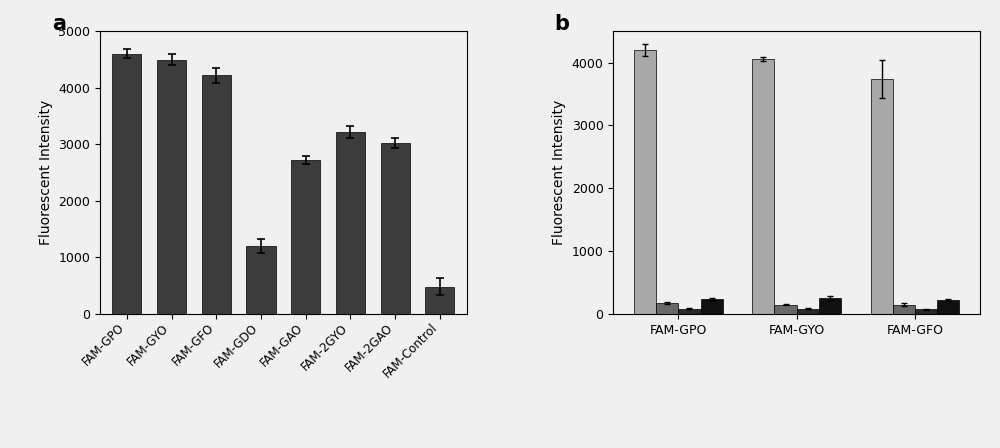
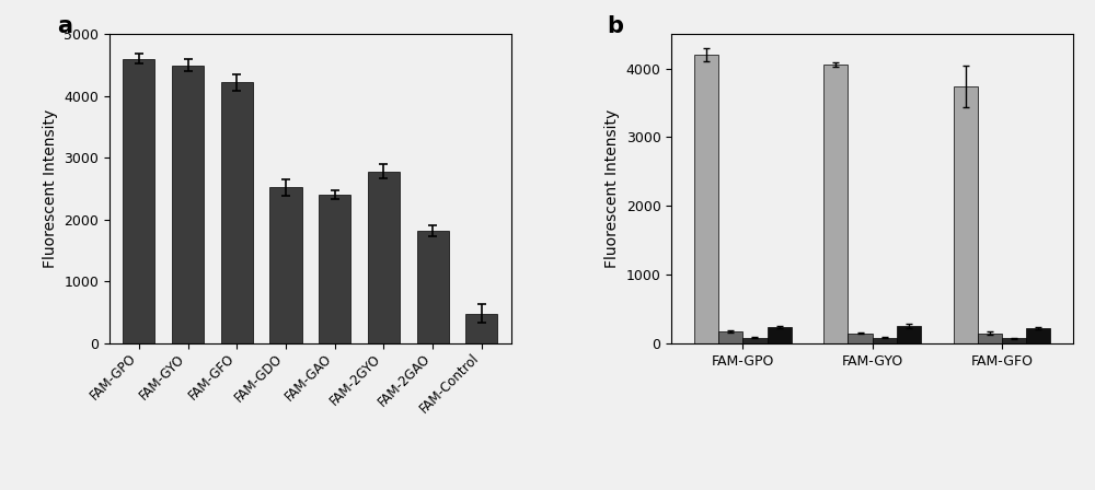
FAM-GDO: 1200 -> 2520
FAM-GAO: 2720 -> 2400
FAM-2GYO: 3220 -> 2780
FAM-2GAO: 3020 -> 1820
